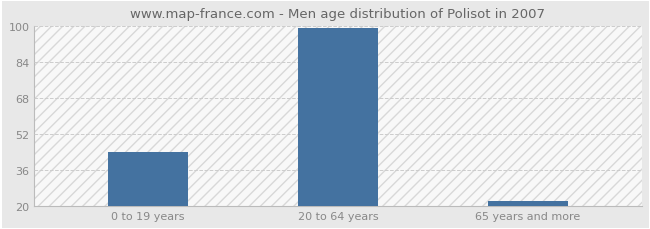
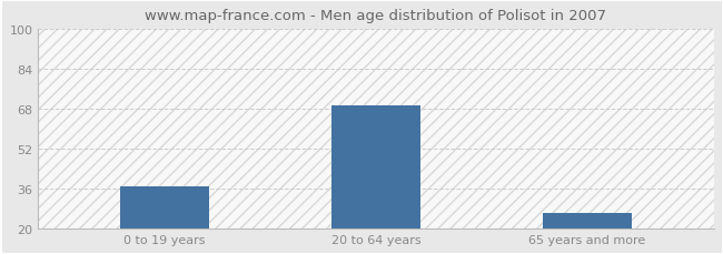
0 to 19 years: 44 -> 37
20 to 64 years: 99 -> 69
65 years and more: 22 -> 26
